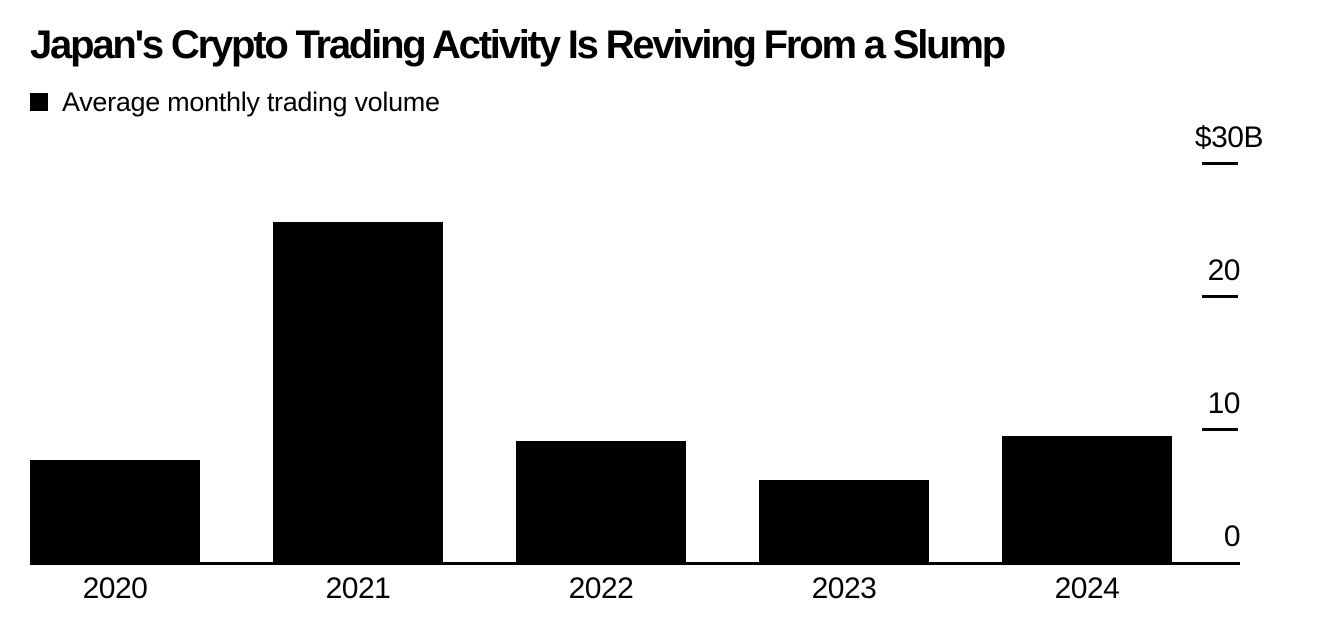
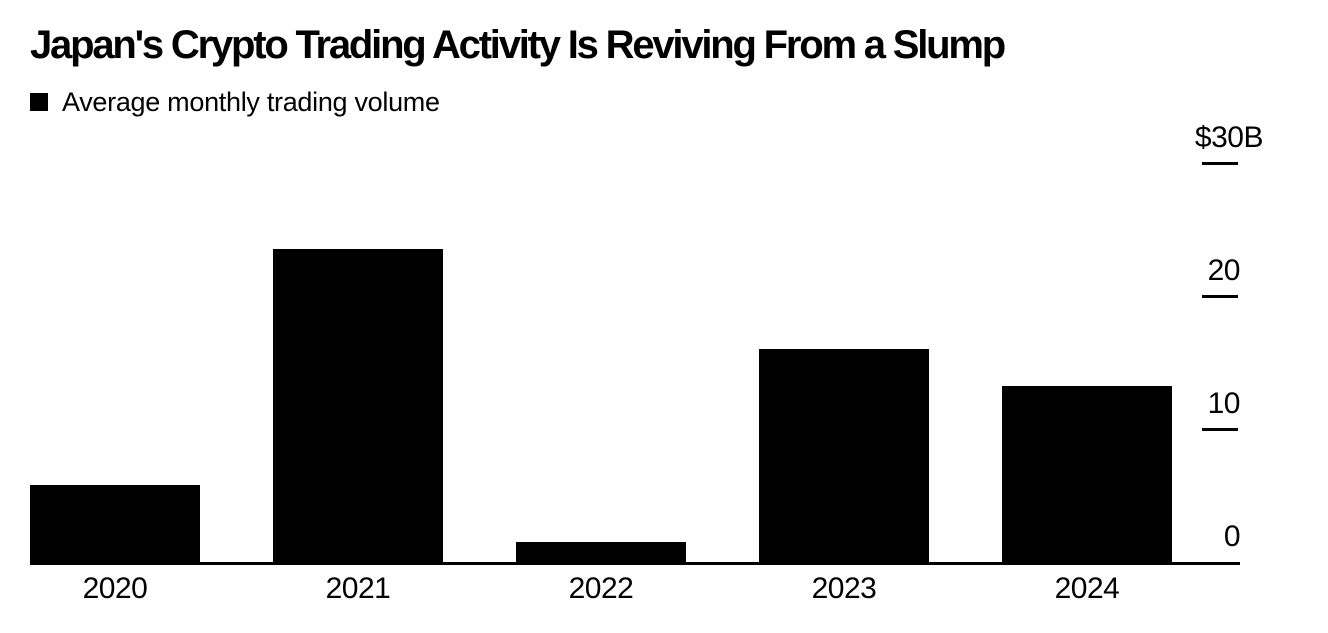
2020: 7.7 -> 5.8
2021: 25.6 -> 23.5
2022: 9.1 -> 1.5
2023: 6.2 -> 16.0
2024: 9.5 -> 13.2
